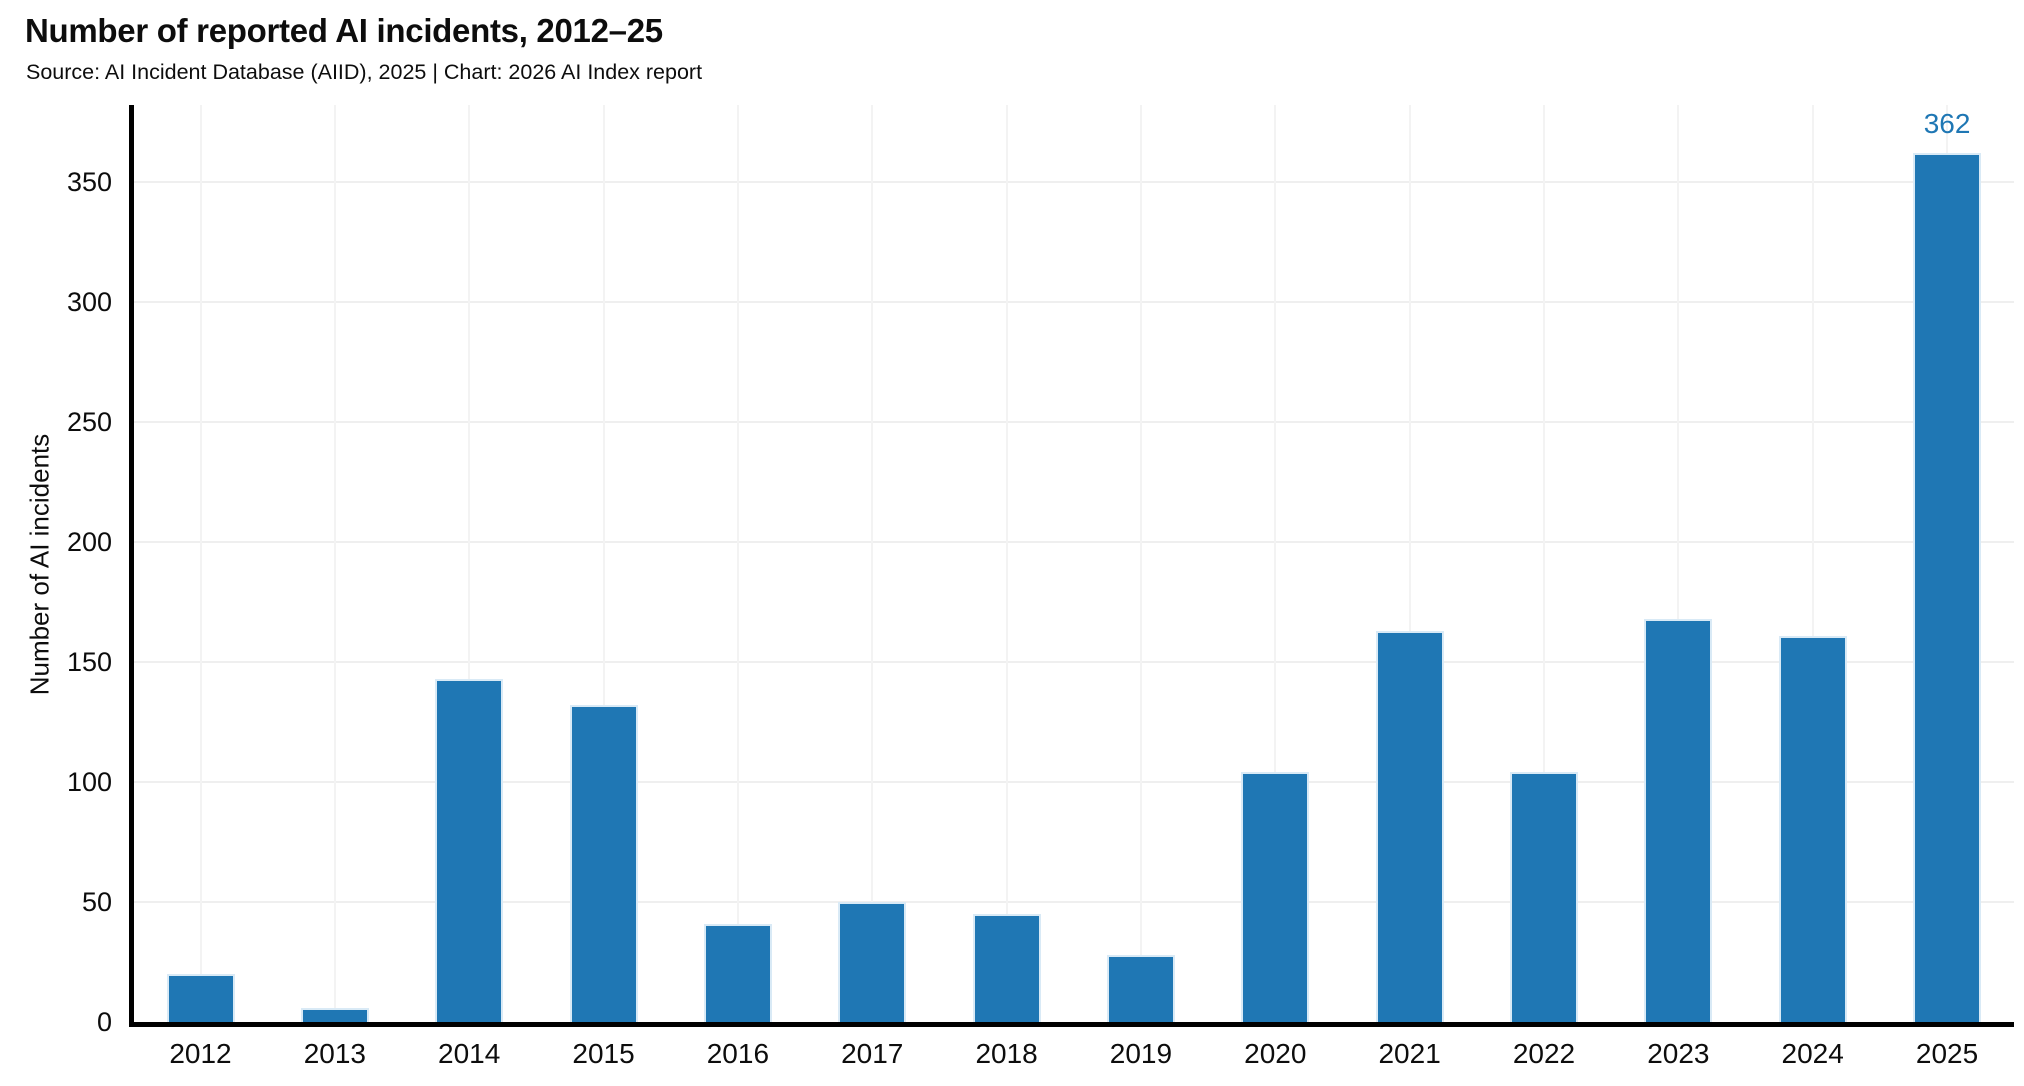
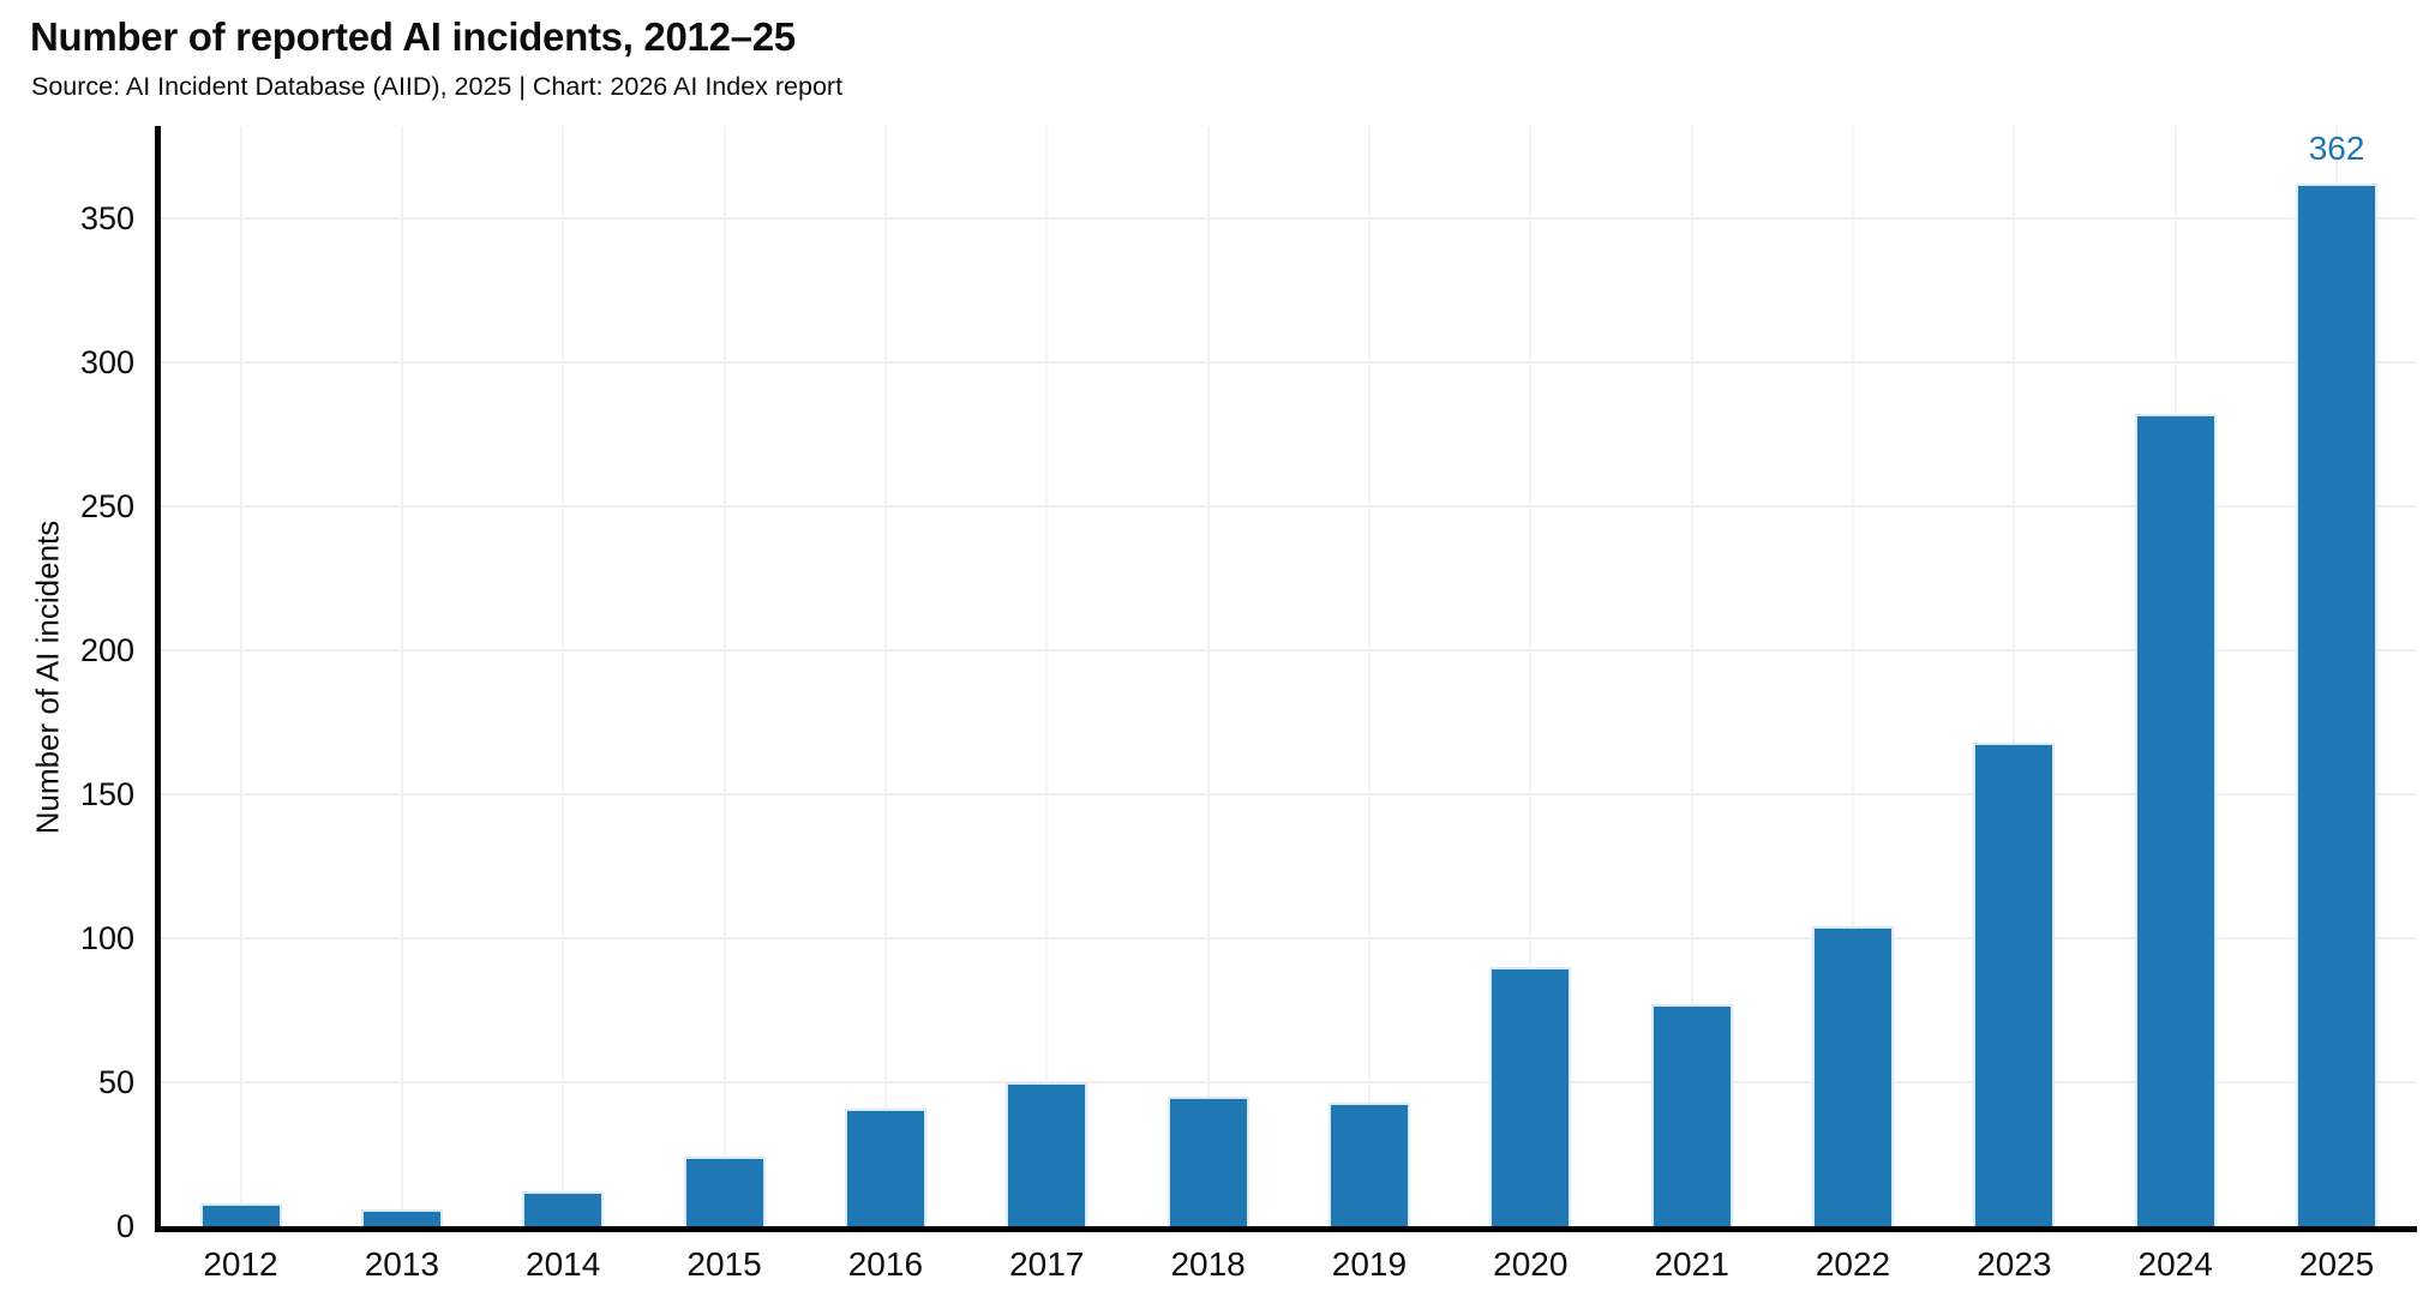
2012: 20 -> 8
2014: 143 -> 12
2015: 132 -> 24
2019: 28 -> 43
2020: 104 -> 90
2021: 163 -> 77
2024: 161 -> 282
